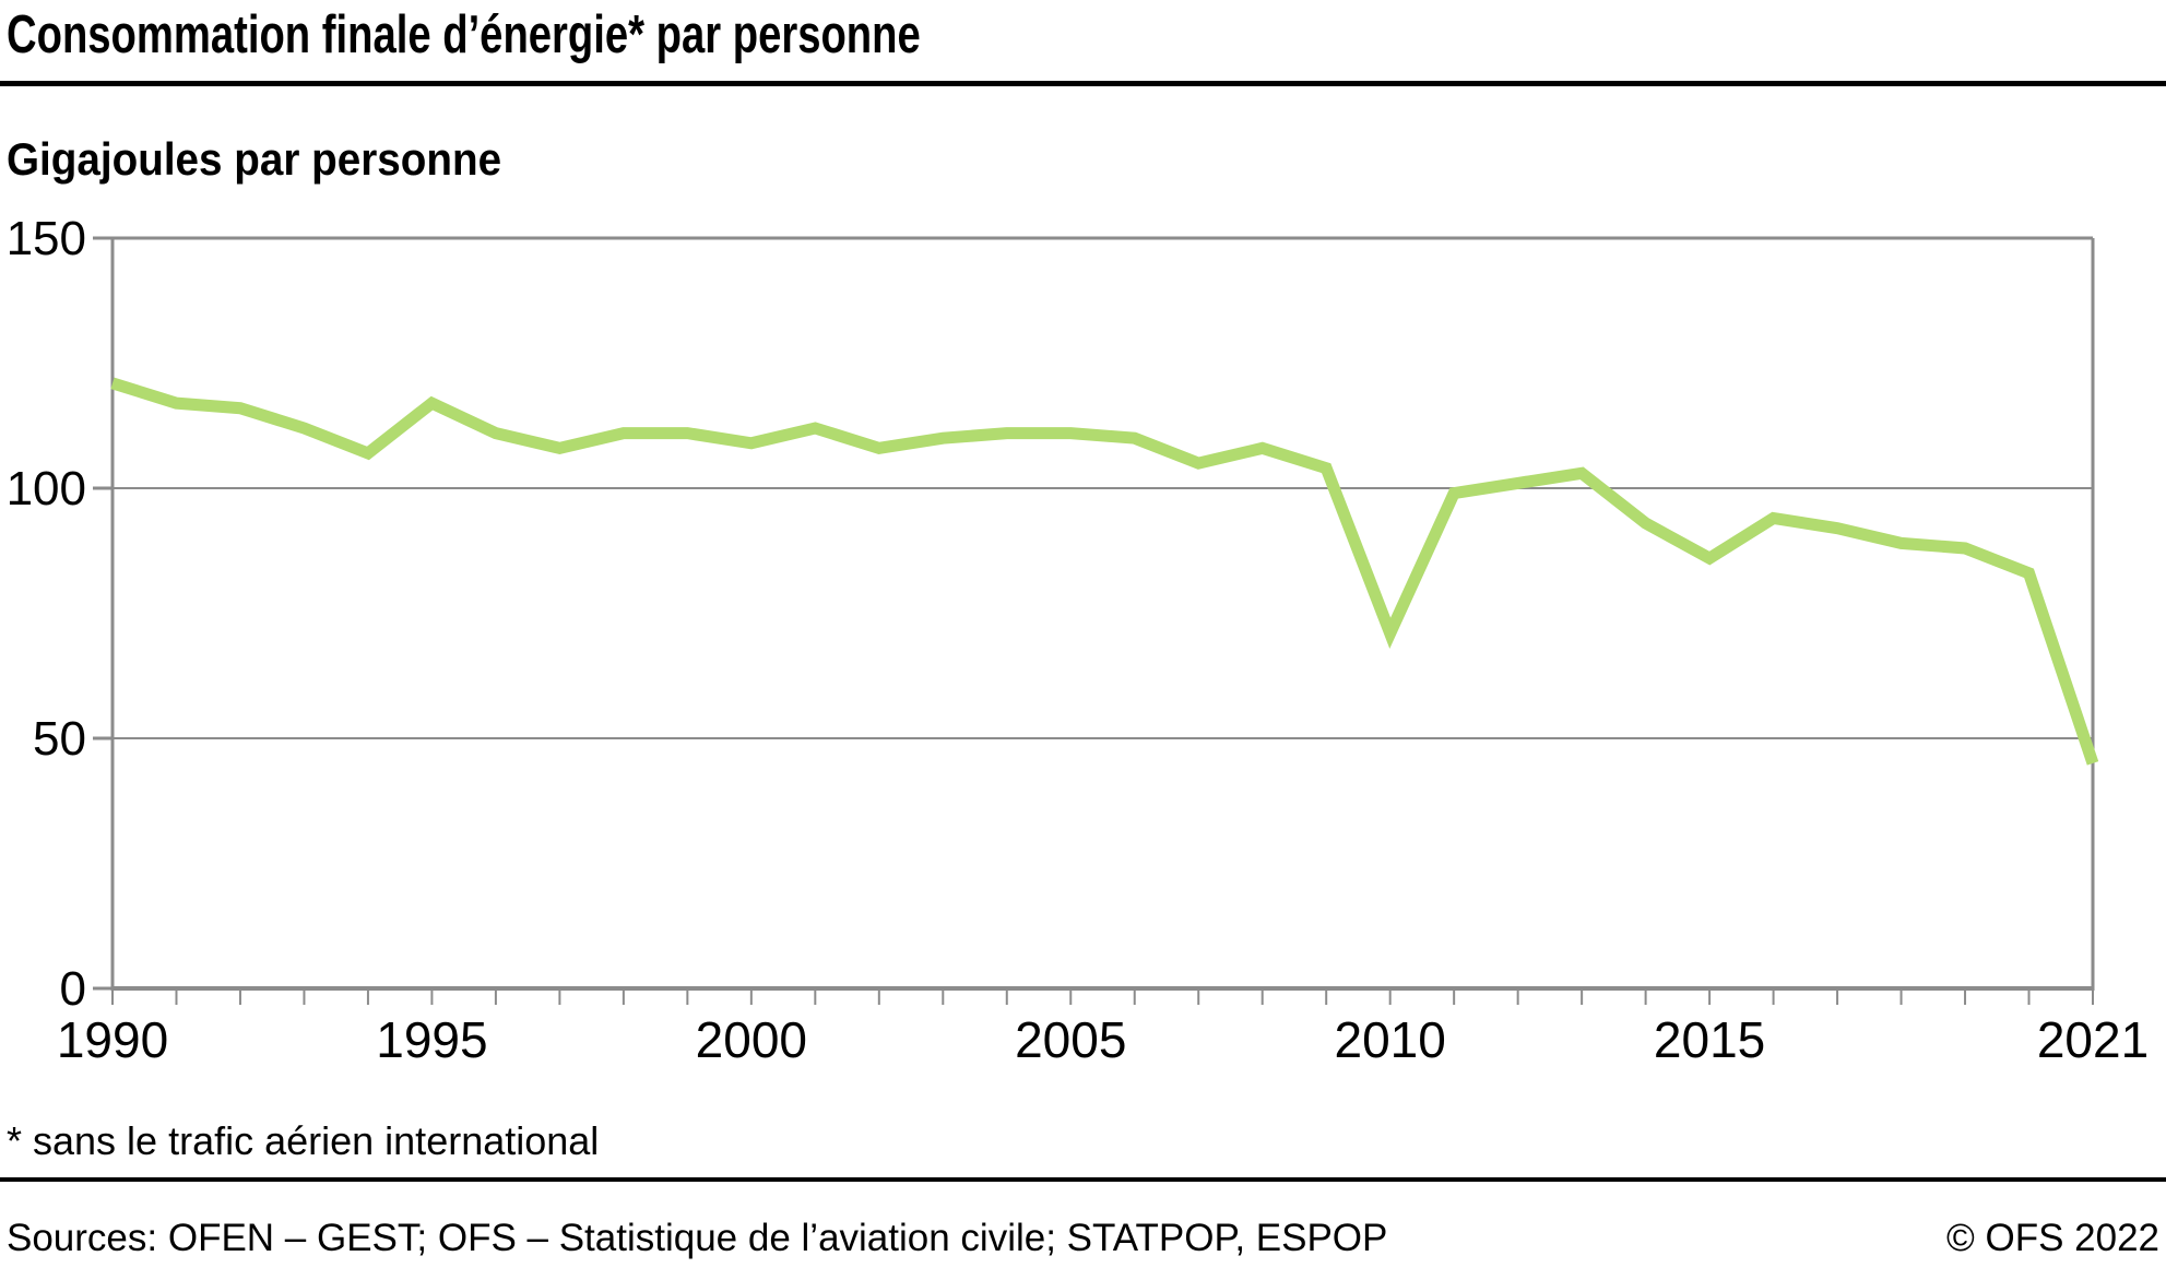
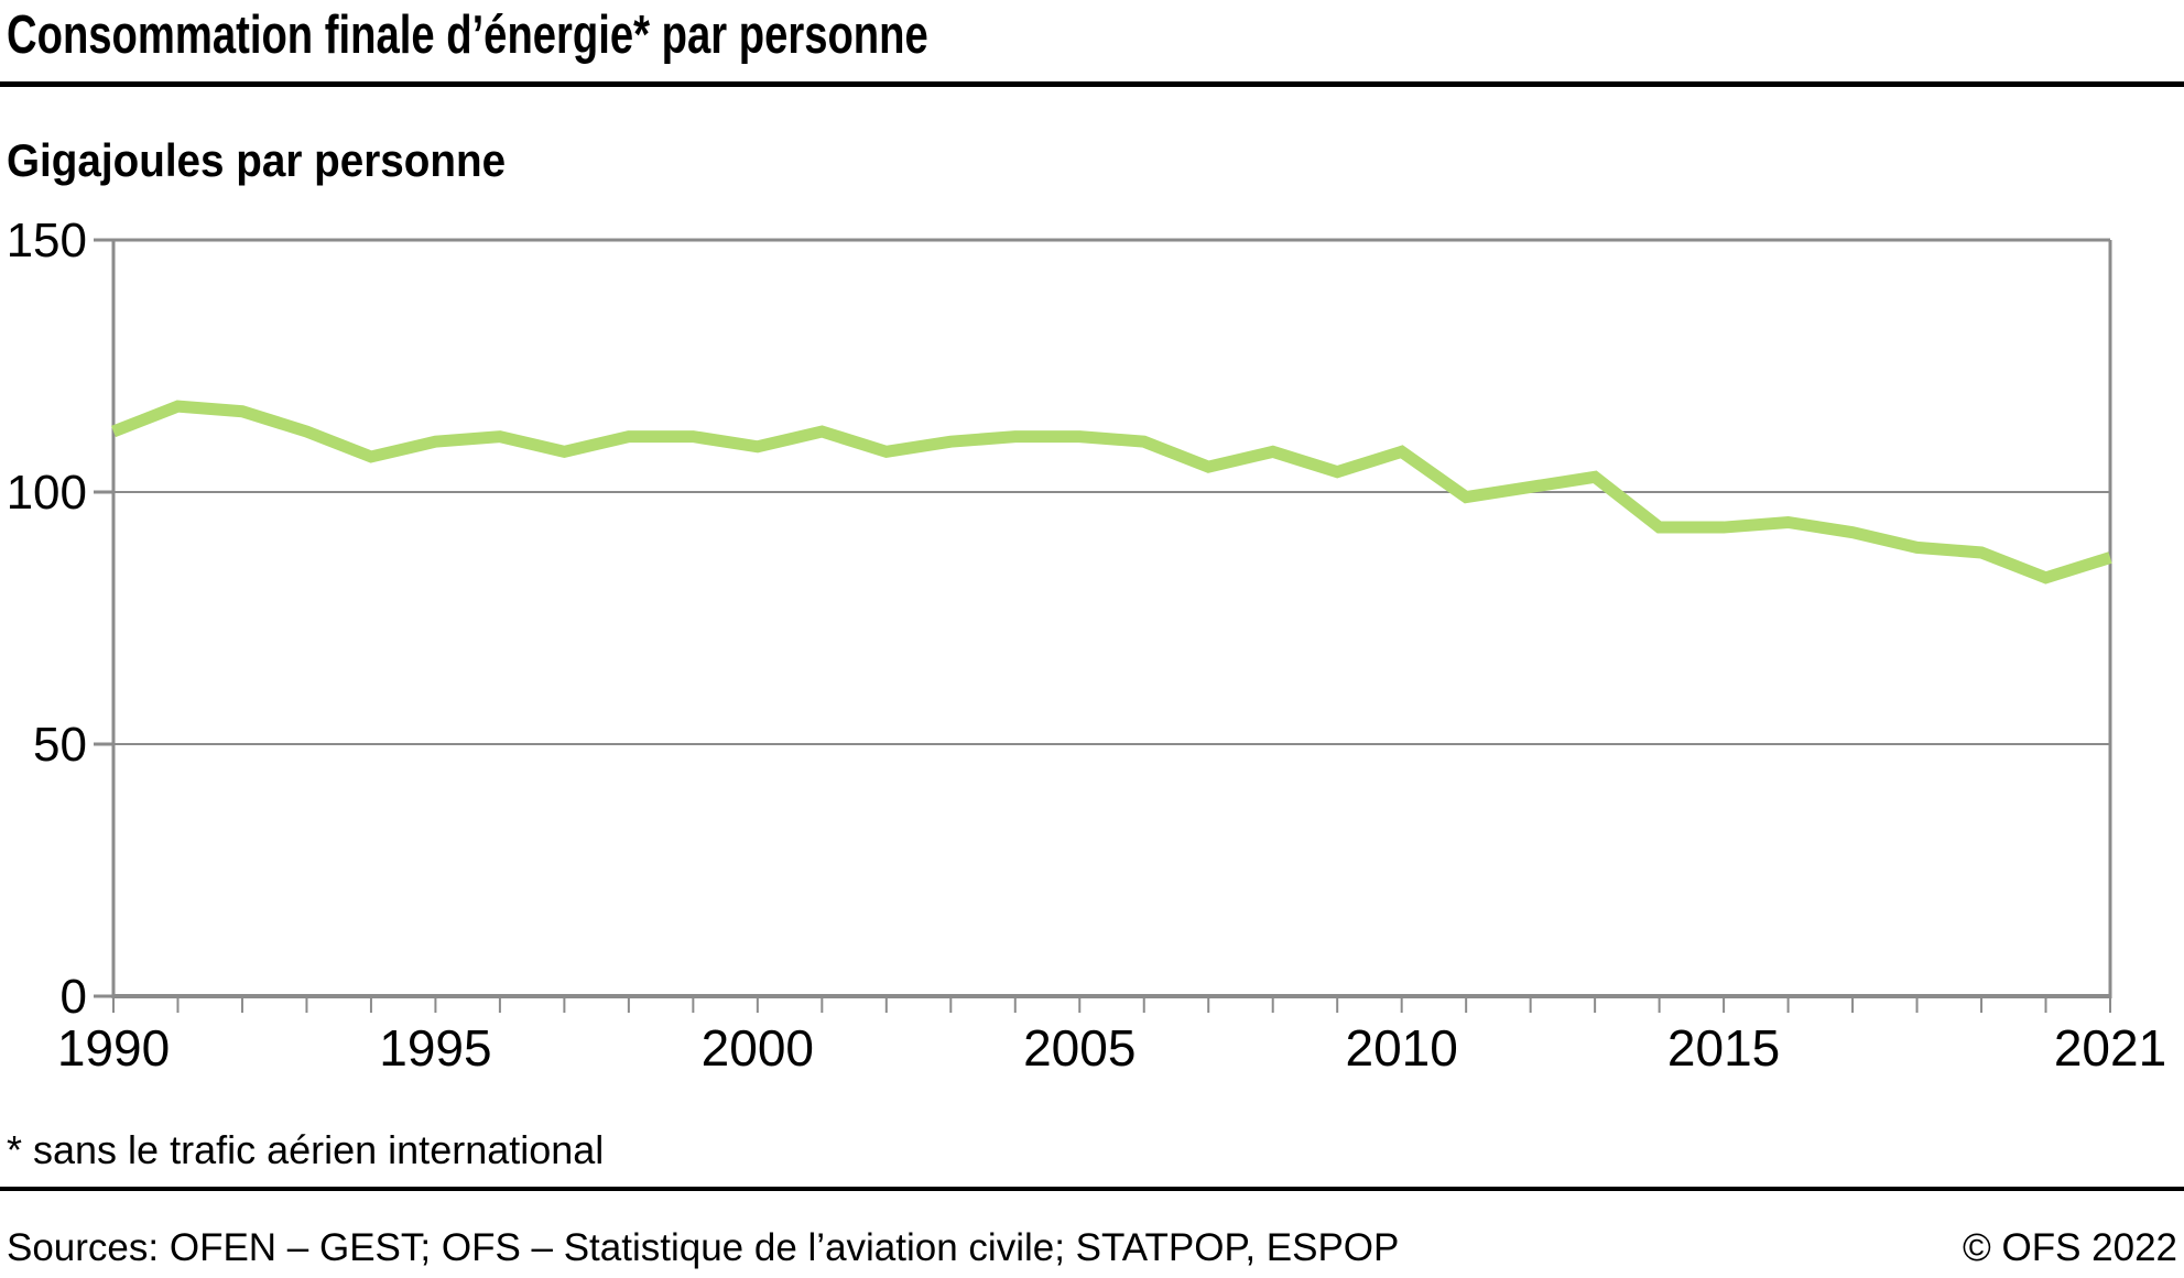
1990: 121 -> 112
1995: 117 -> 110
2010: 71 -> 108
2015: 86 -> 93
2021: 45 -> 87
